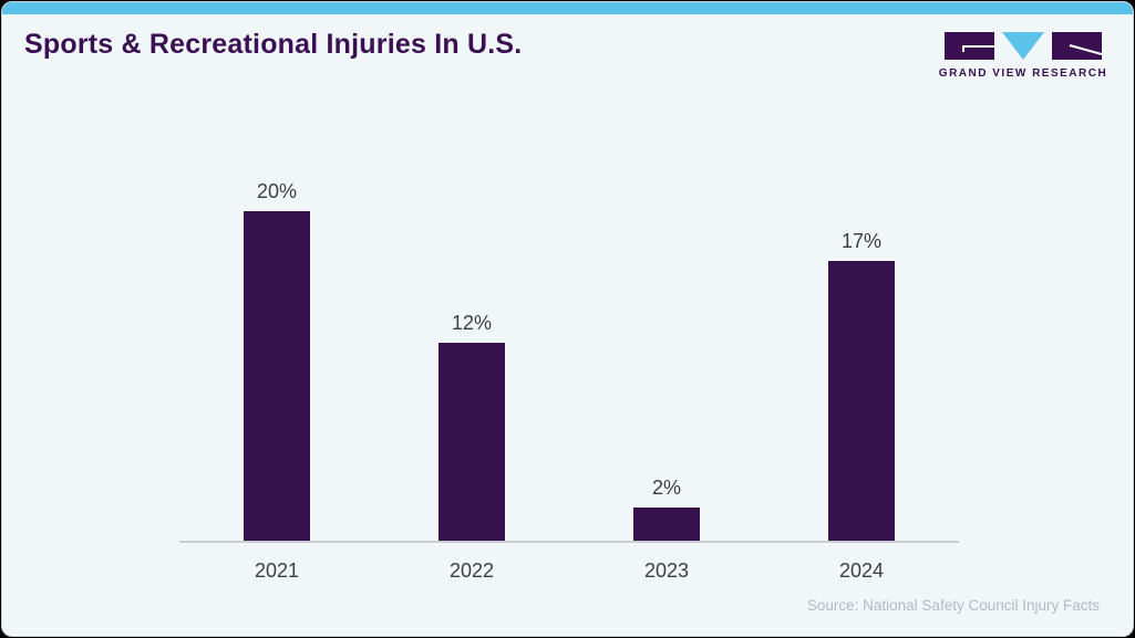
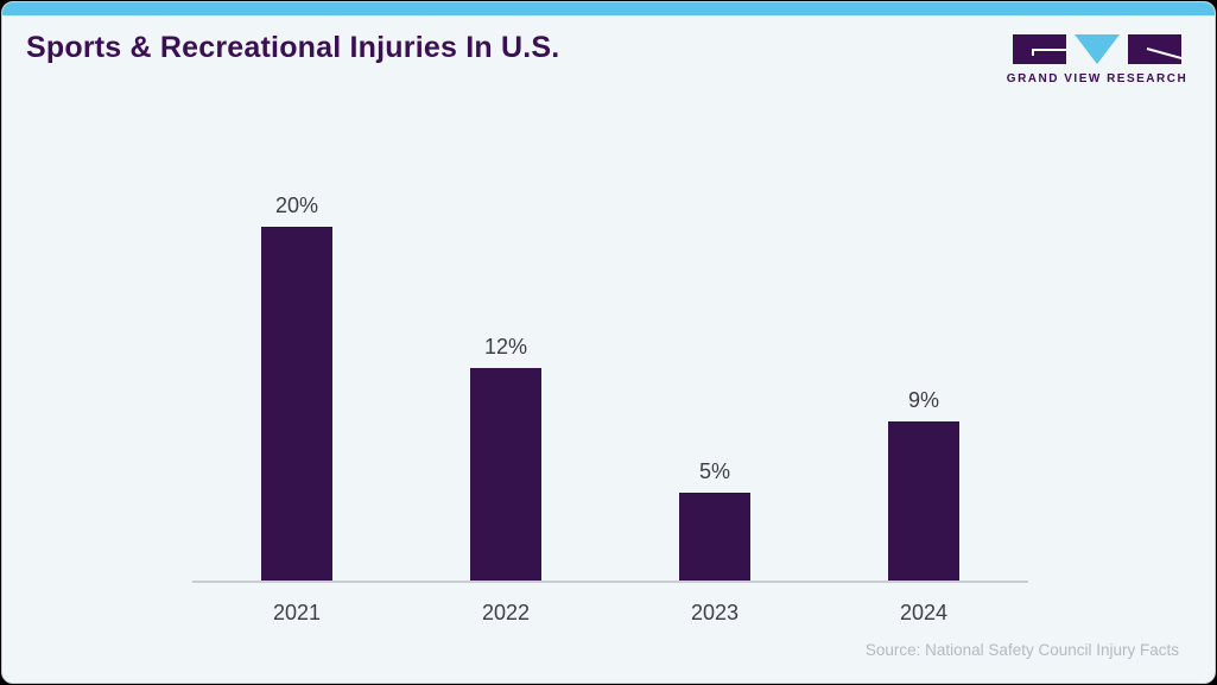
2023: 2% -> 5%
2024: 17% -> 9%
